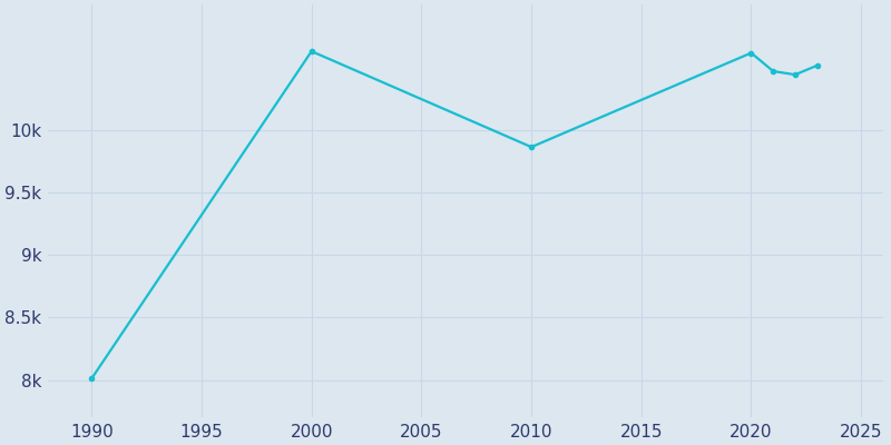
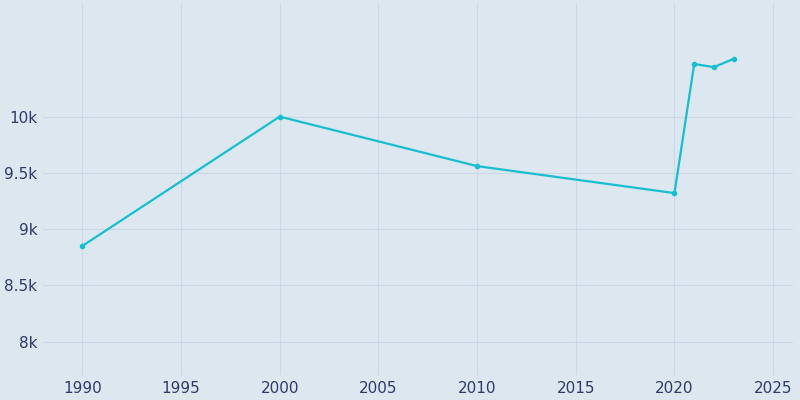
1990: 8.01k -> 8.85k
2000: 10.63k -> 10.00k
2010: 9.86k -> 9.56k
2020: 10.61k -> 9.32k
